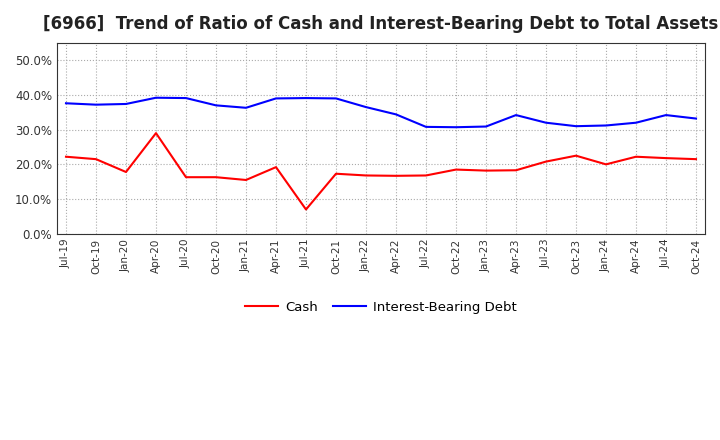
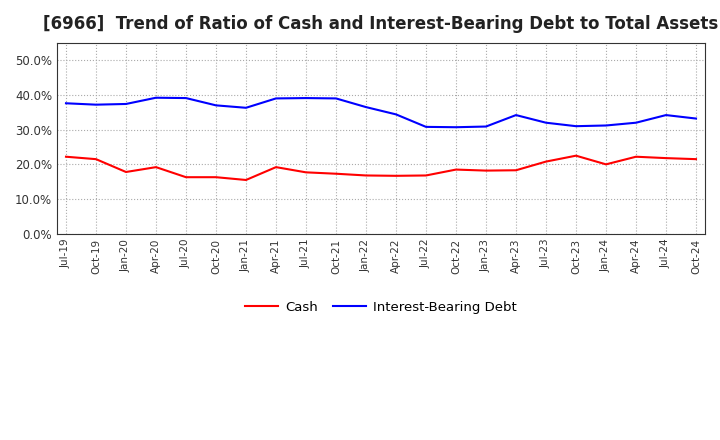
Cash/Apr-20: 29.0% -> 19.2%
Cash/Jul-21: 7.0% -> 17.7%
